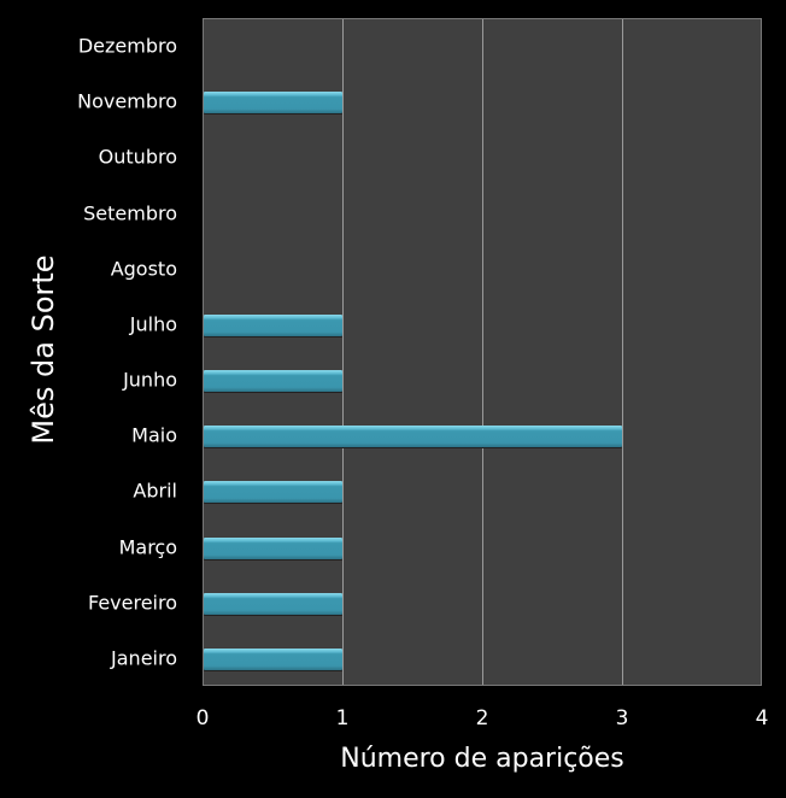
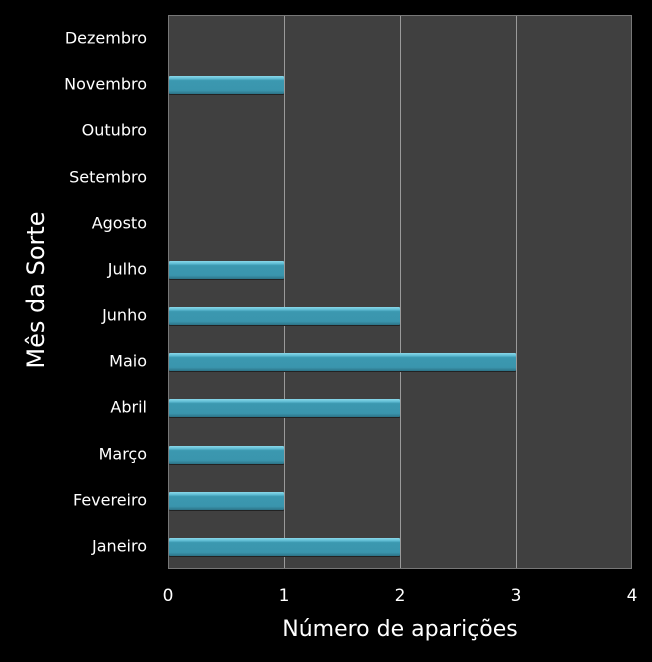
Janeiro: 1 -> 2
Abril: 1 -> 2
Junho: 1 -> 2
